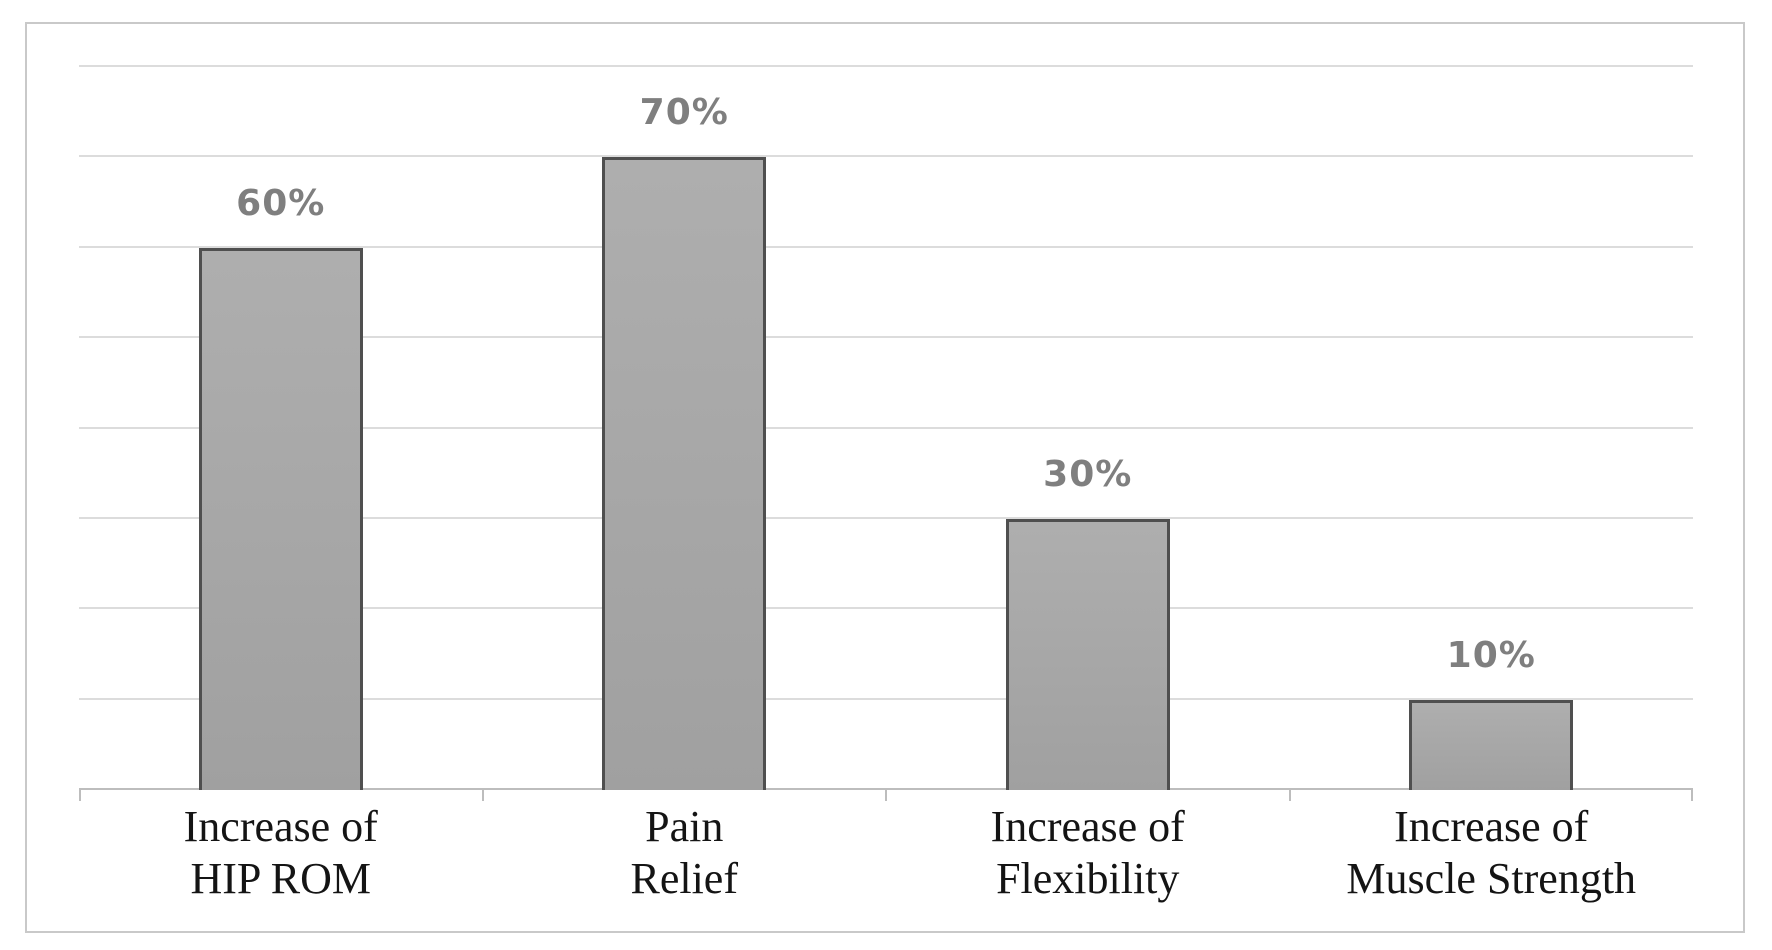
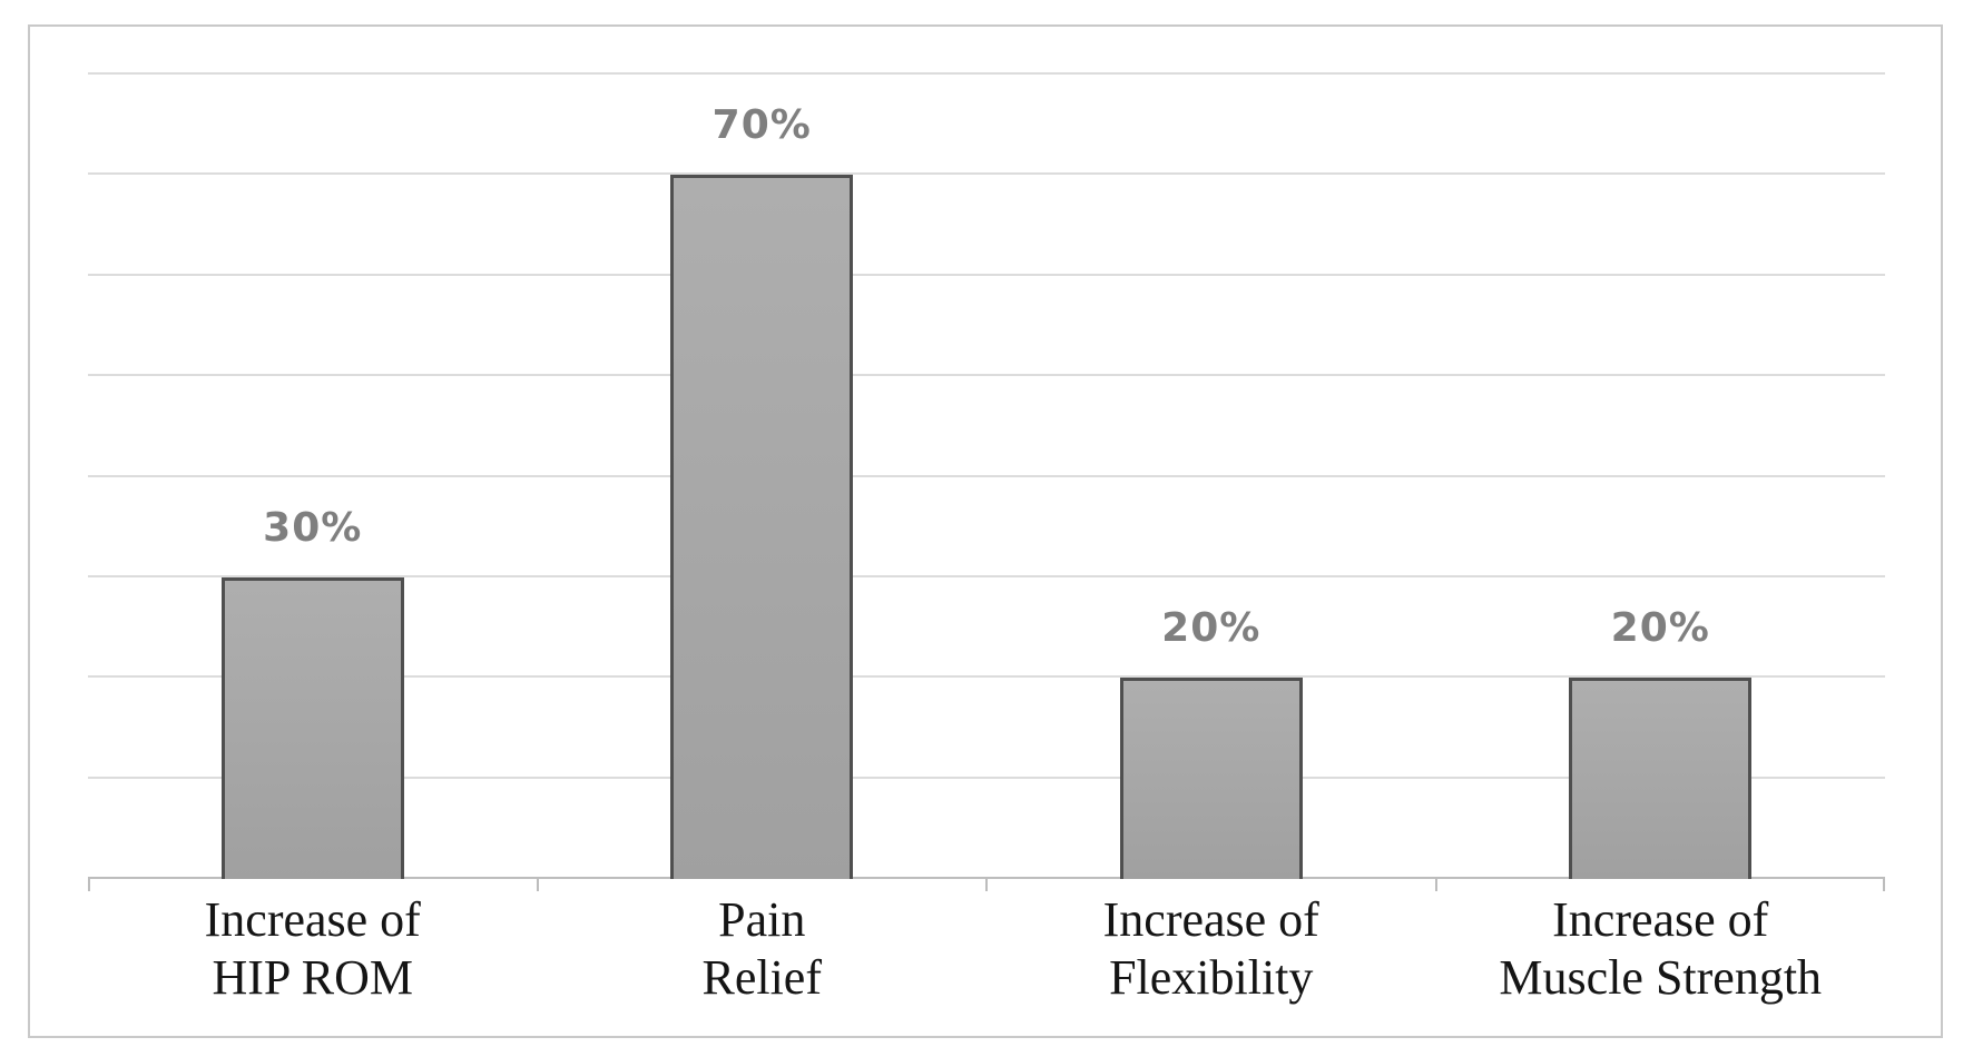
Increase of HIP ROM: 60% -> 30%
Increase of Flexibility: 30% -> 20%
Increase of Muscle Strength: 10% -> 20%
